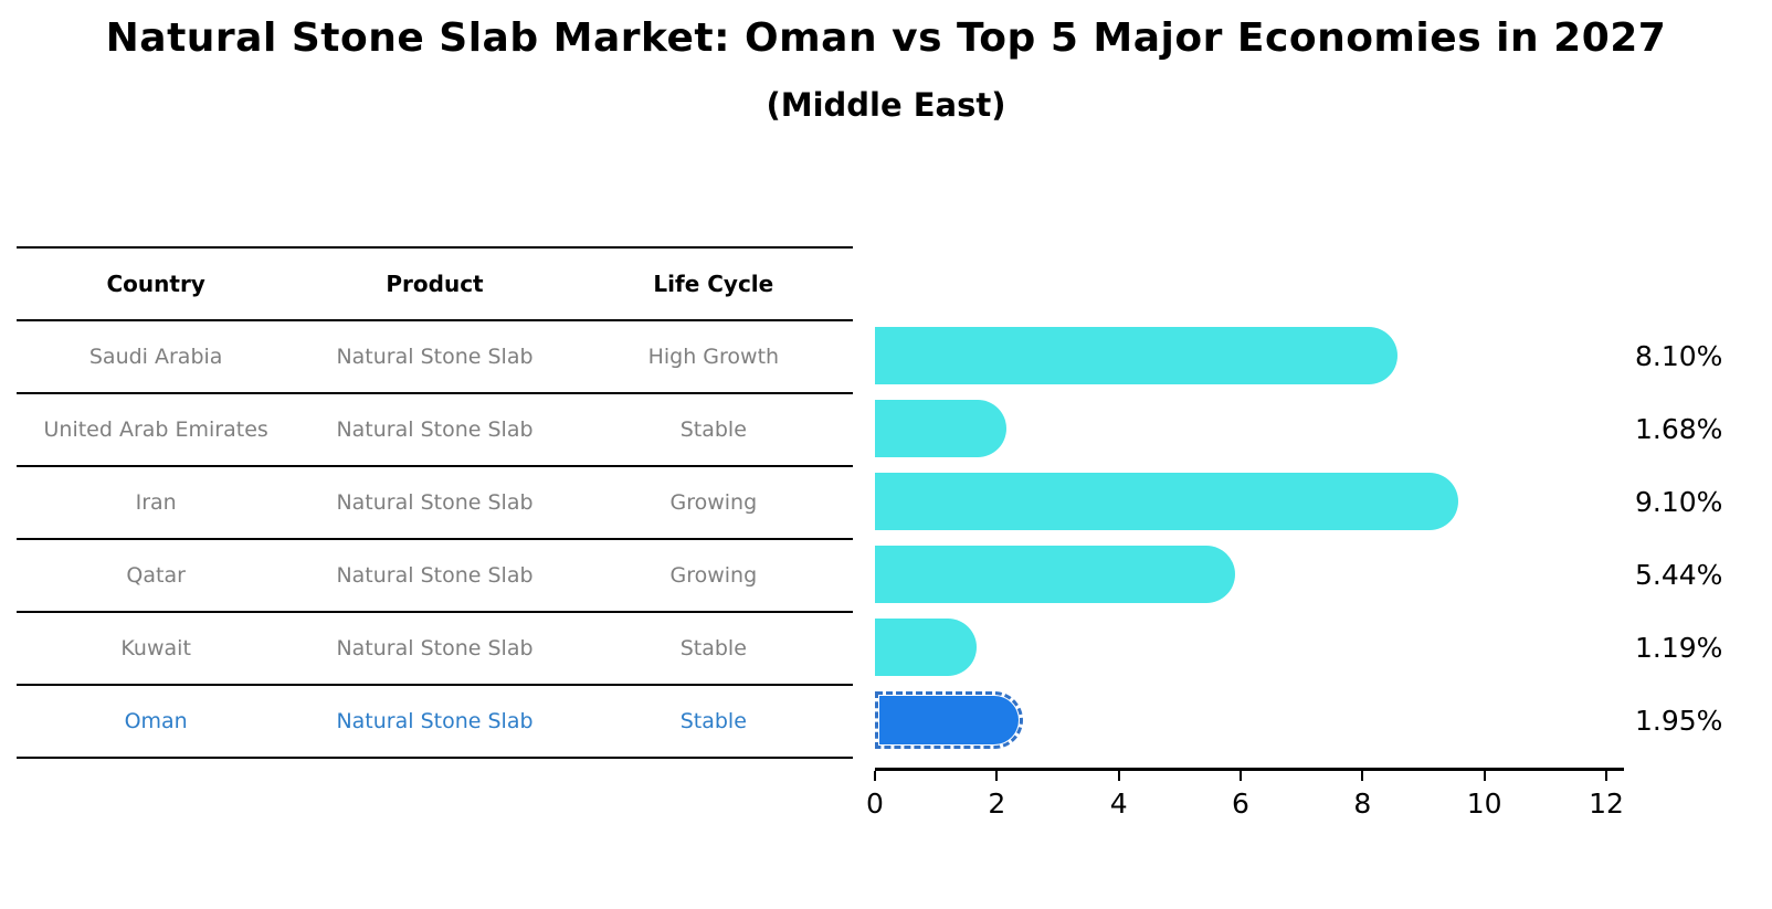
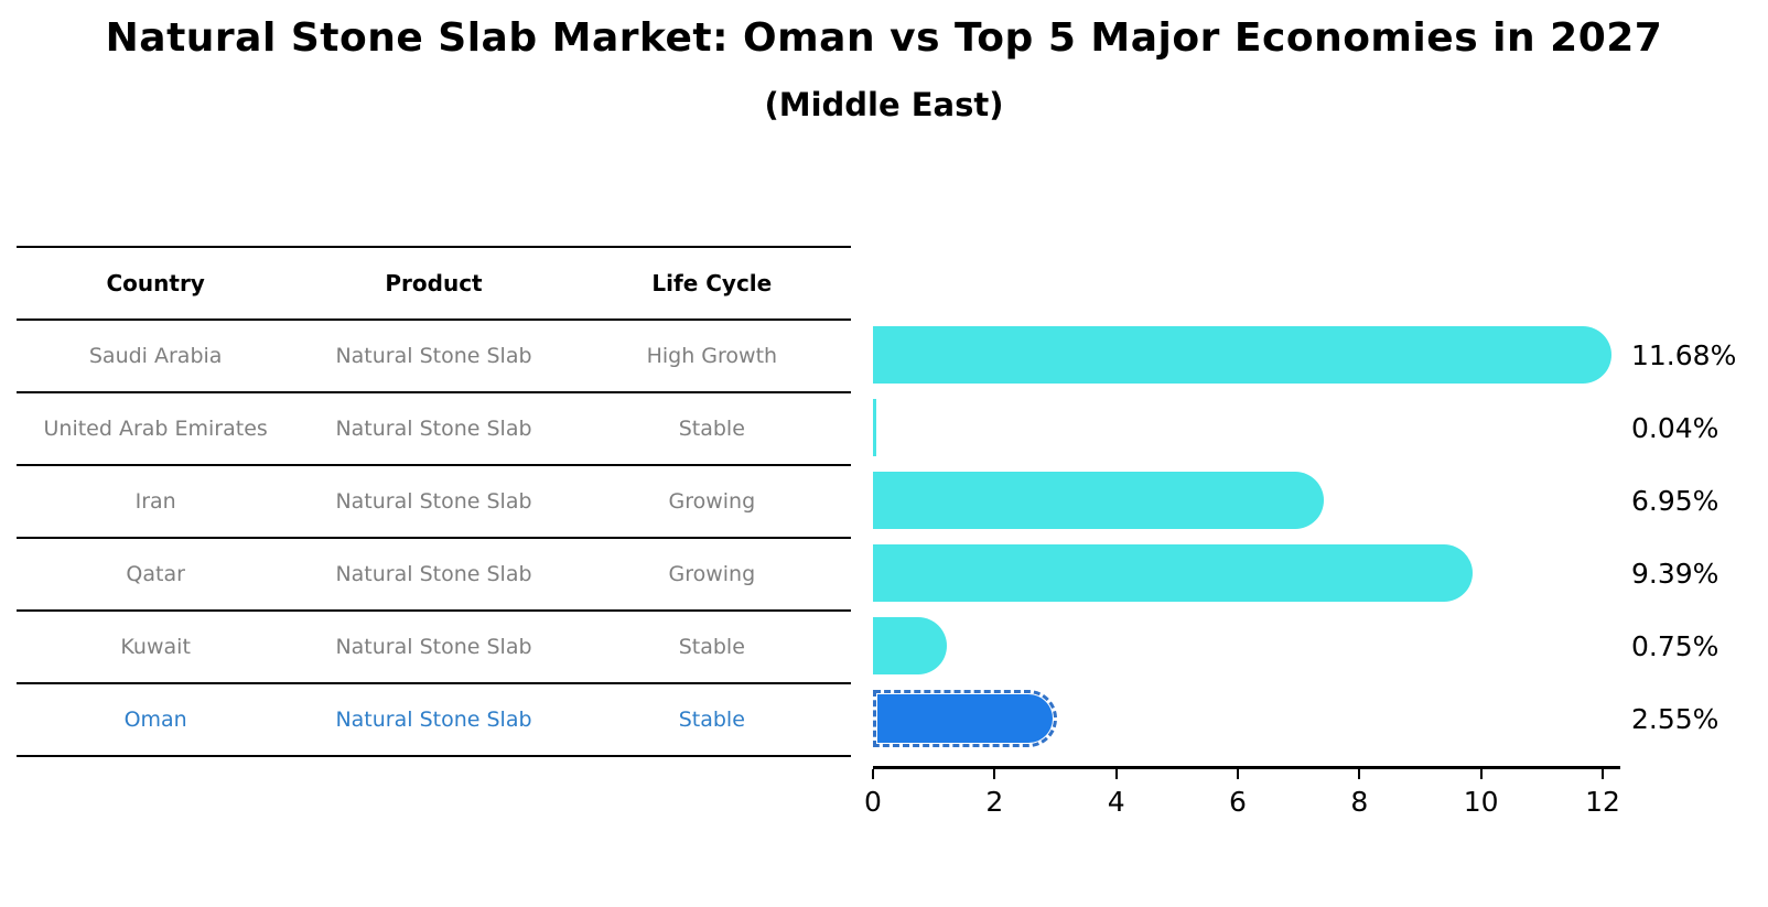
Saudi Arabia: 8.10% -> 11.68%
United Arab Emirates: 1.68% -> 0.04%
Iran: 9.10% -> 6.95%
Qatar: 5.44% -> 9.39%
Kuwait: 1.19% -> 0.75%
Oman: 1.95% -> 2.55%
